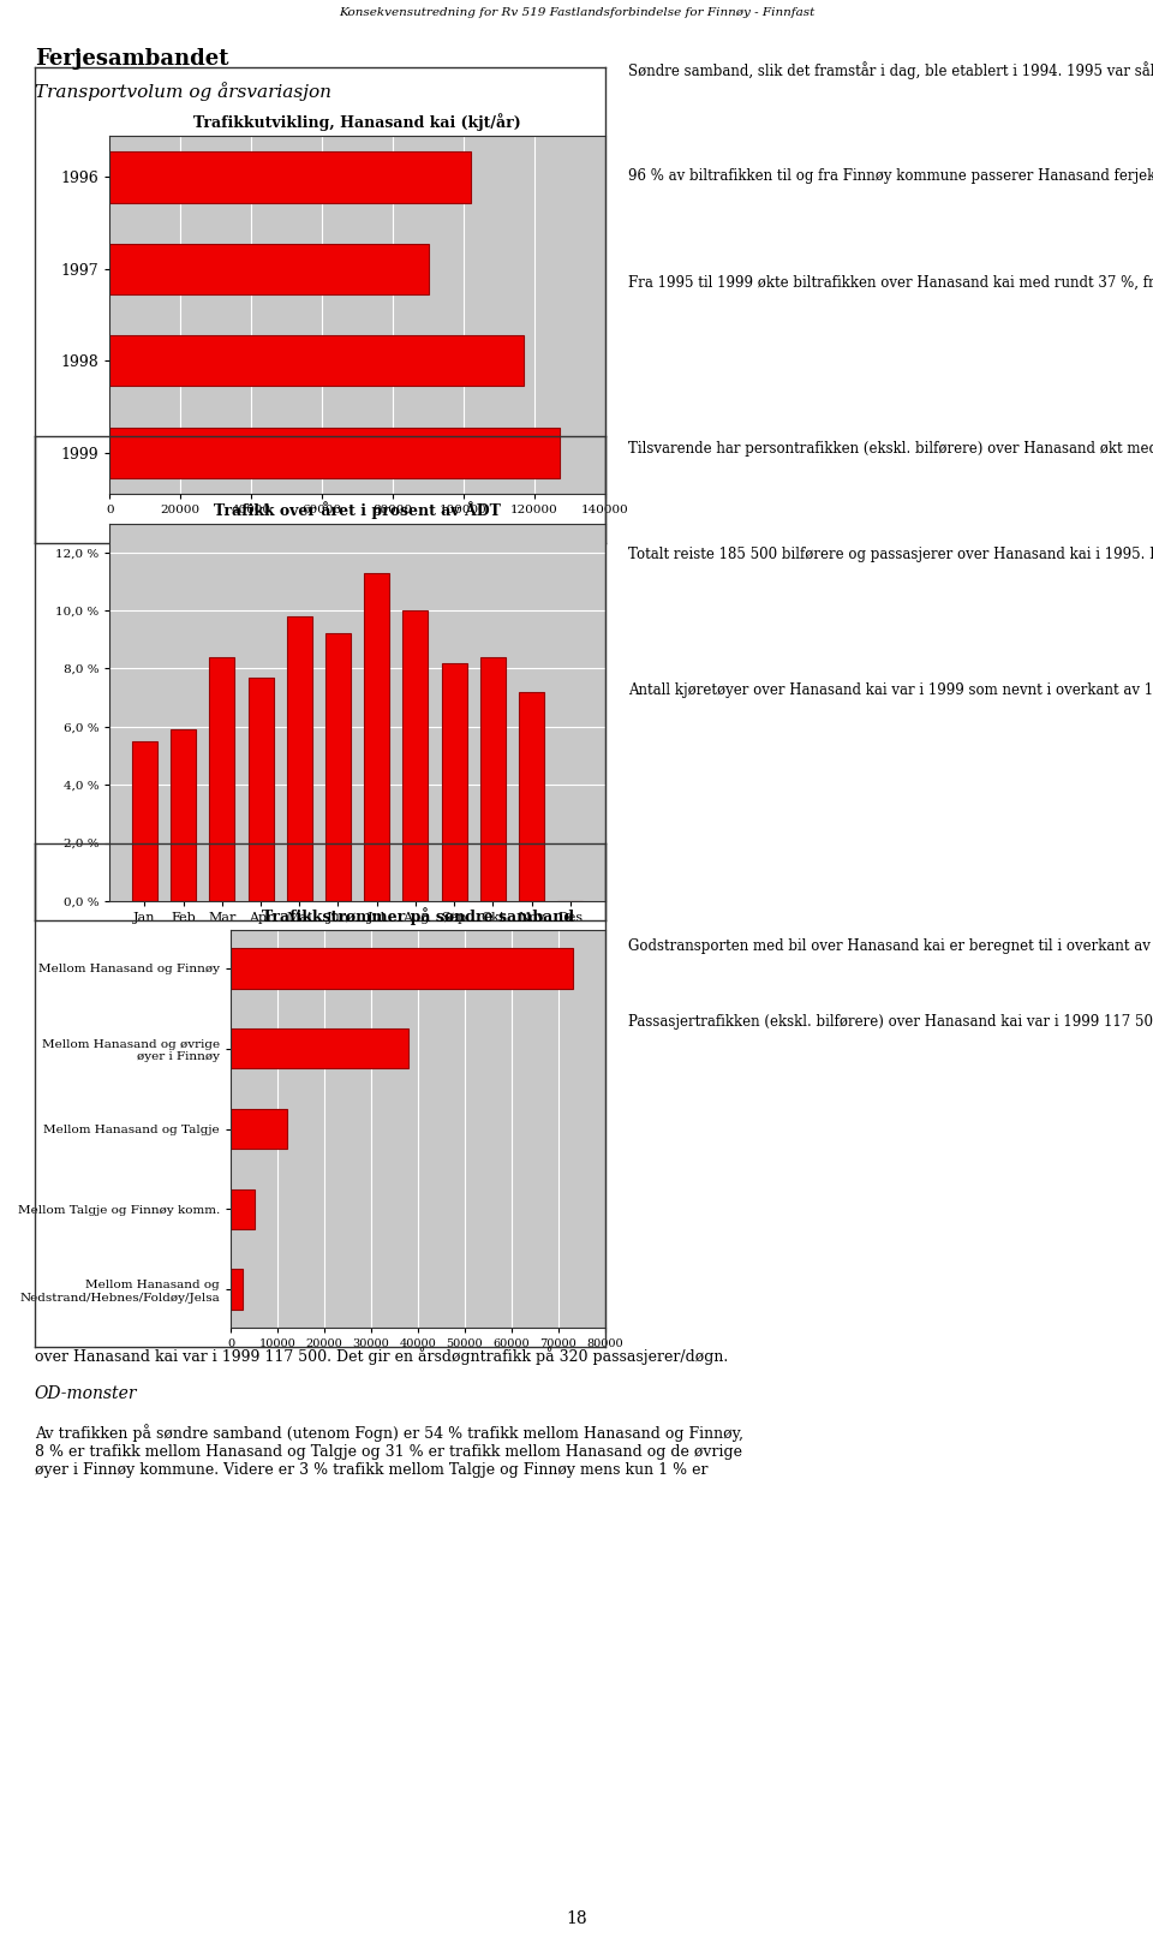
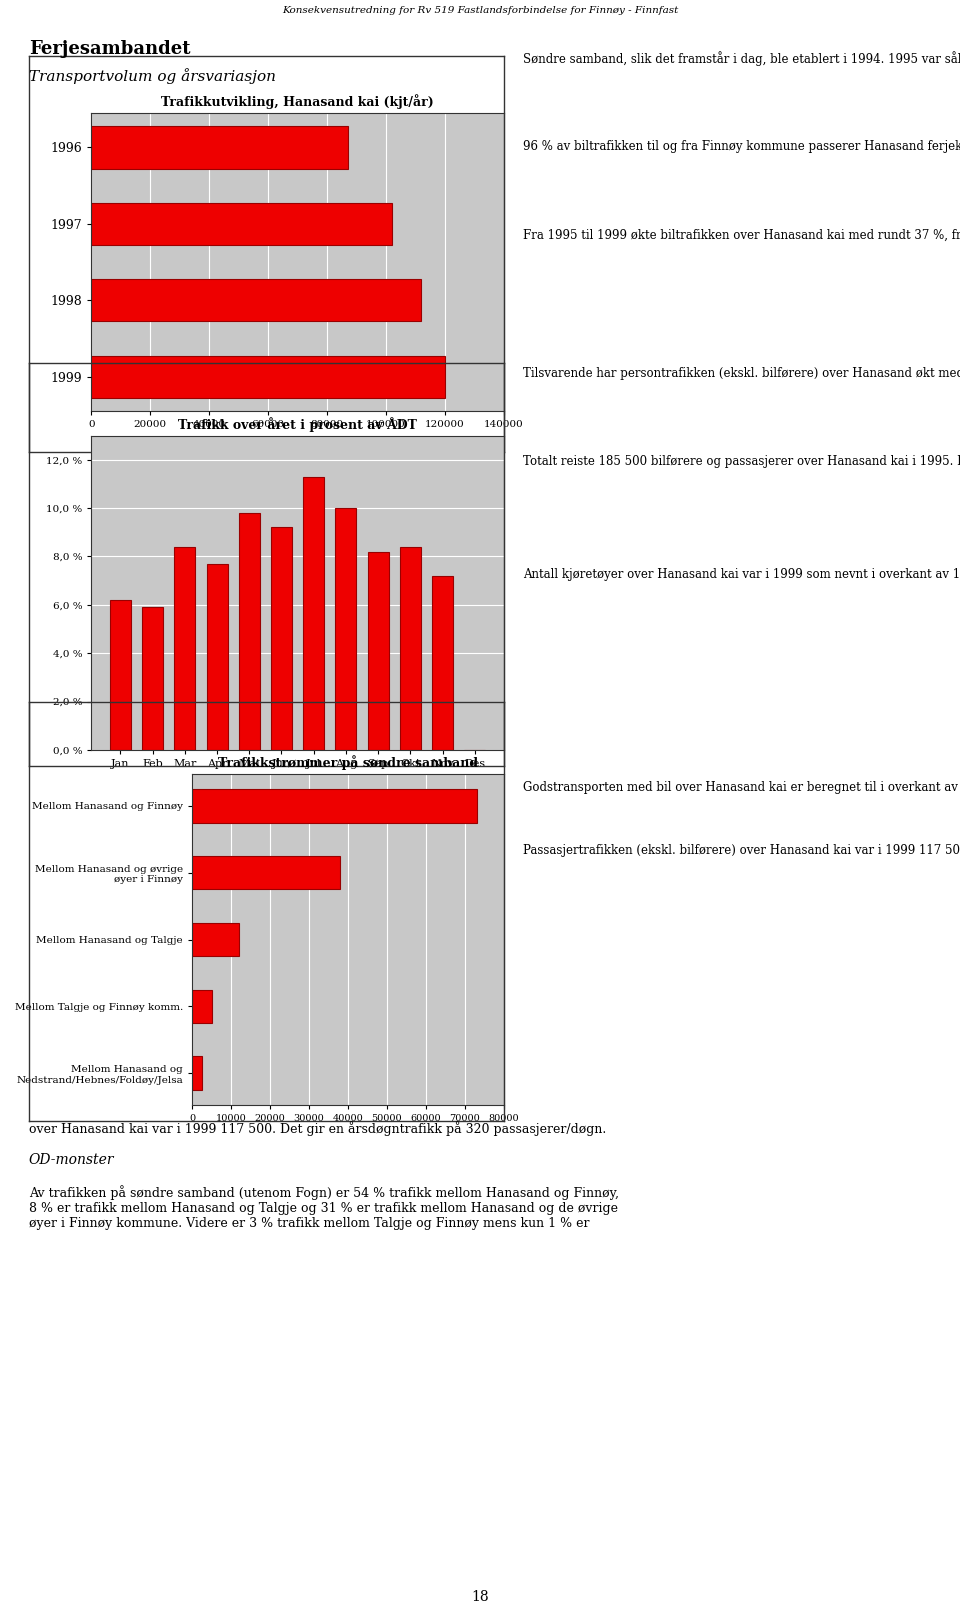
Trafikkutvikling, Hanasand kai (kjt/år)/1996: 102000 -> 87000
Trafikkutvikling, Hanasand kai (kjt/år)/1997: 90000 -> 102000
Trafikkutvikling, Hanasand kai (kjt/år)/1998: 117000 -> 112000
Trafikkutvikling, Hanasand kai (kjt/år)/1999: 127000 -> 120000
Trafikk over året i prosent av ÅDT/Jan: 5,5 % -> 6,2 %
